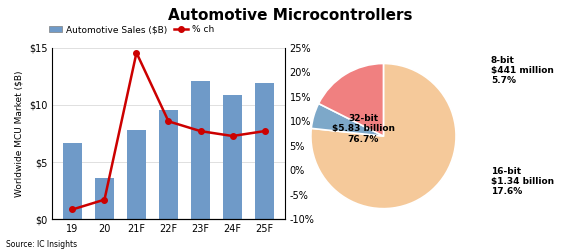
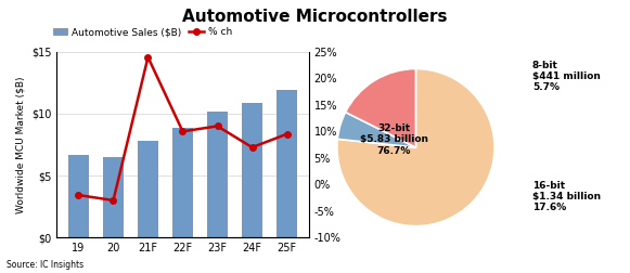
% ch/19: -8.0% -> -2.0%
Automotive Sales ($B)/20: $3.6 -> $6.5
% ch/20: -6.0% -> -3.0%
Automotive Sales ($B)/22F: $9.6 -> $8.9
Automotive Sales ($B)/23F: $12.1 -> $10.2
% ch/23F: 8.0% -> 11.0%
% ch/25F: 8.0% -> 9.5%
